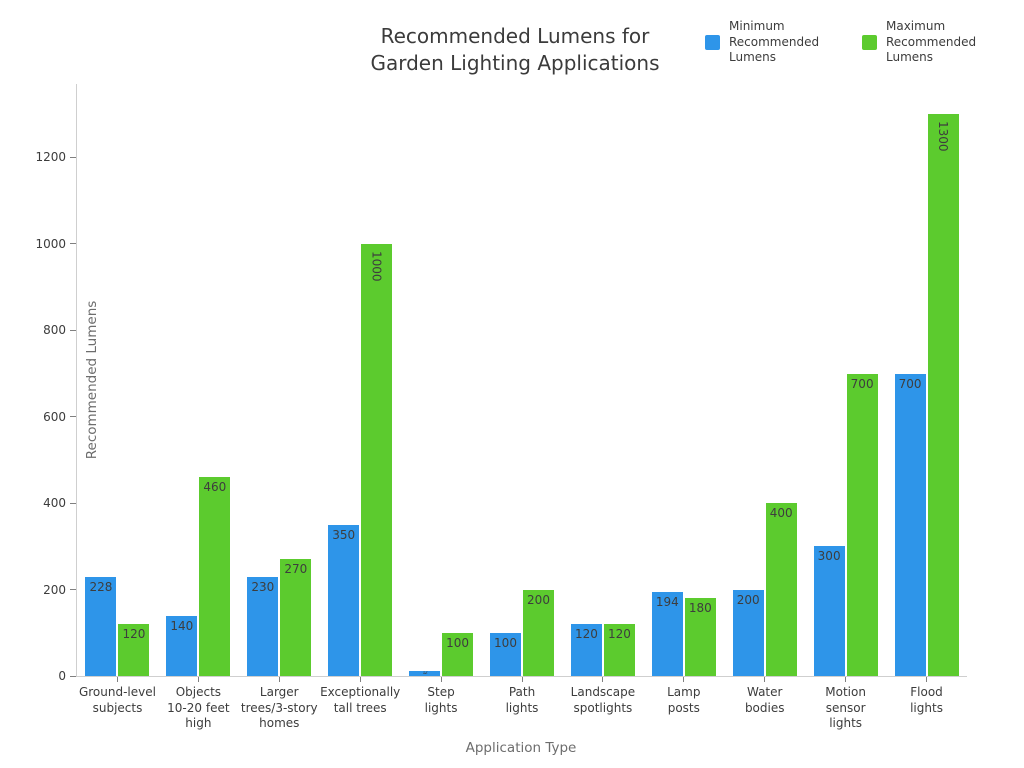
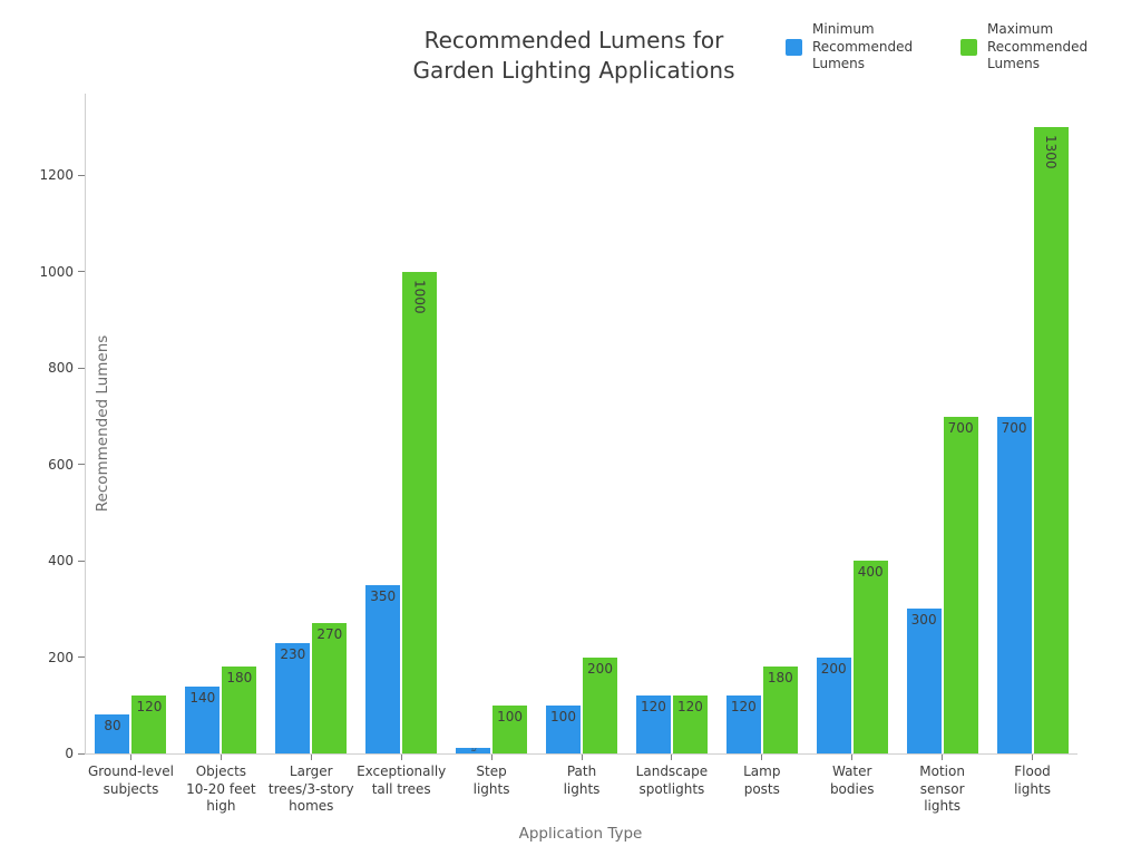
Minimum Recommended Lumens/Ground-level subjects: 228 -> 80
Maximum Recommended Lumens/Objects 10-20 feet high: 460 -> 180
Minimum Recommended Lumens/Lamp posts: 194 -> 120
